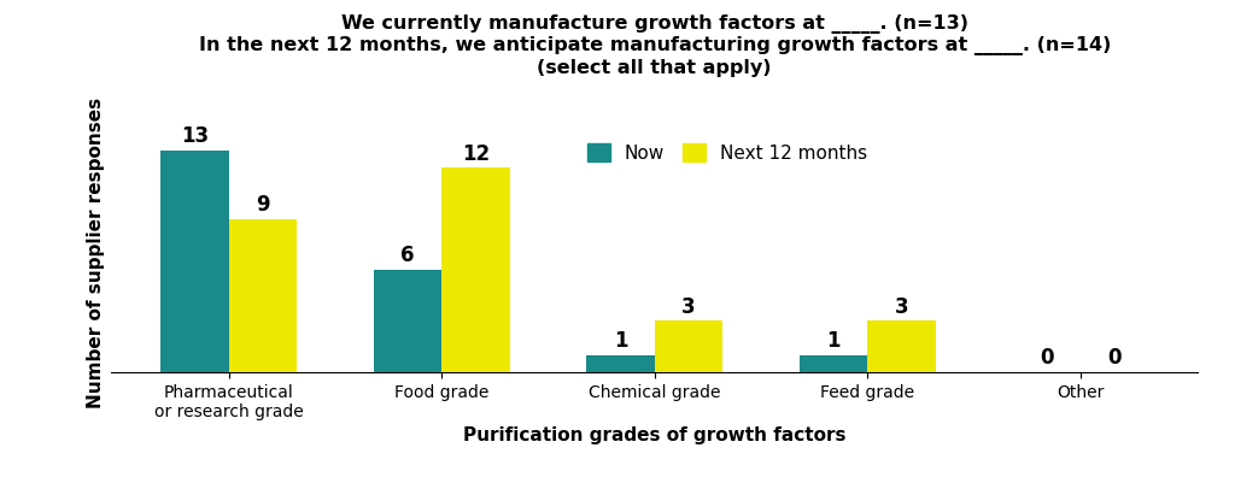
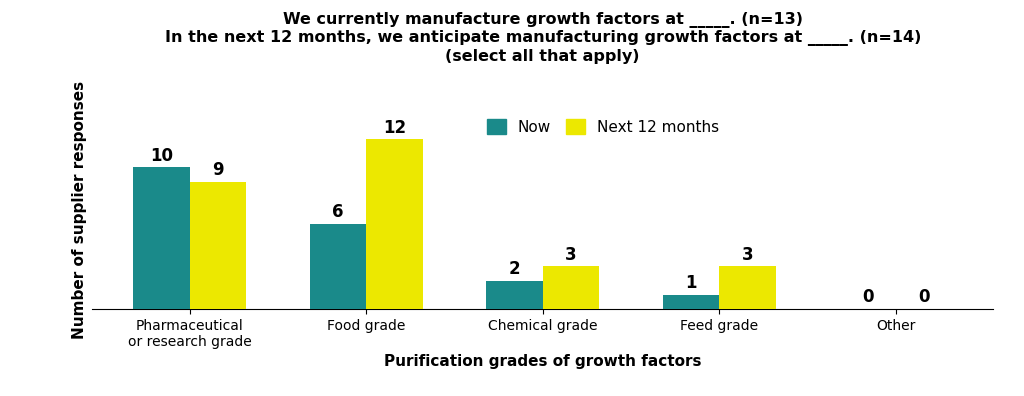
Now/Pharmaceutical or research grade: 13 -> 10
Now/Chemical grade: 1 -> 2
